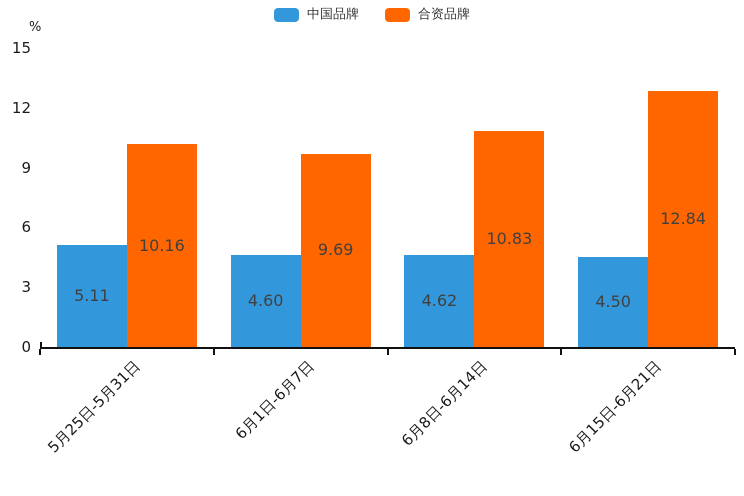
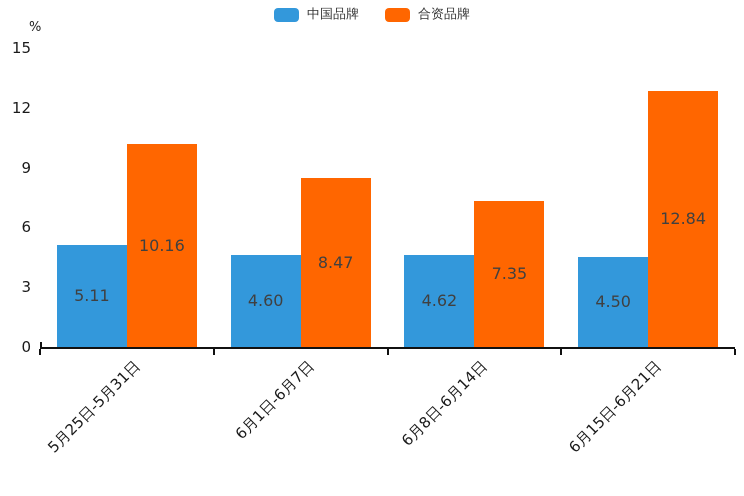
合资品牌/6月1日-6月7日: 9.69 -> 8.47
合资品牌/6月8日-6月14日: 10.83 -> 7.35
